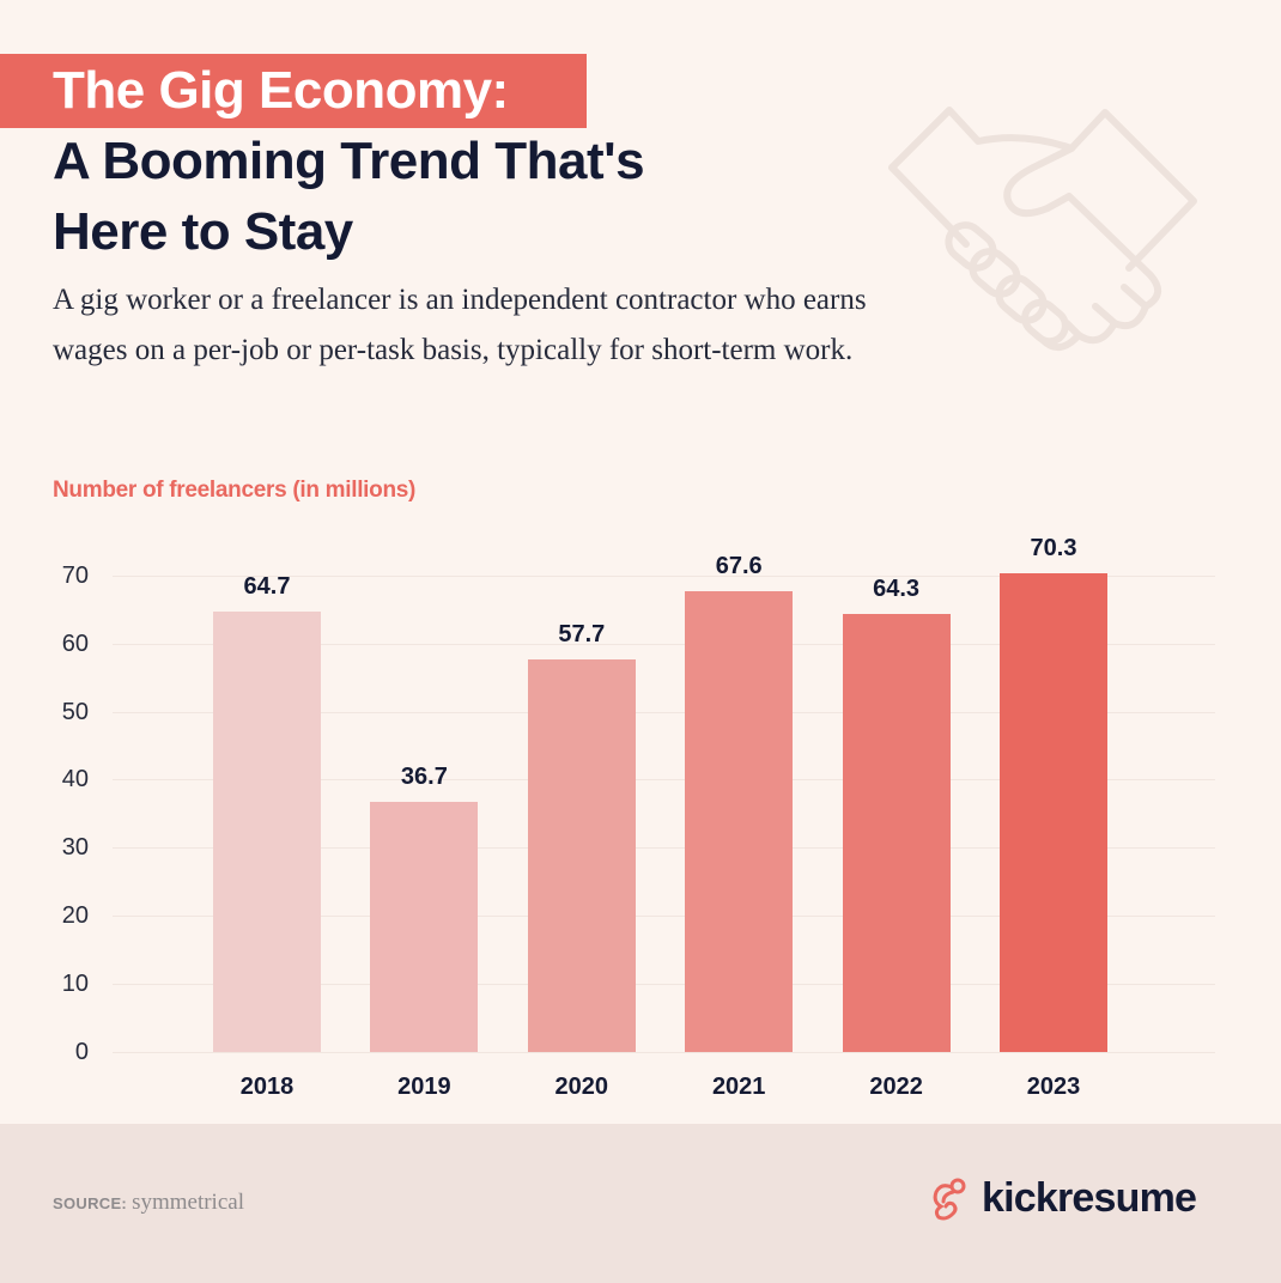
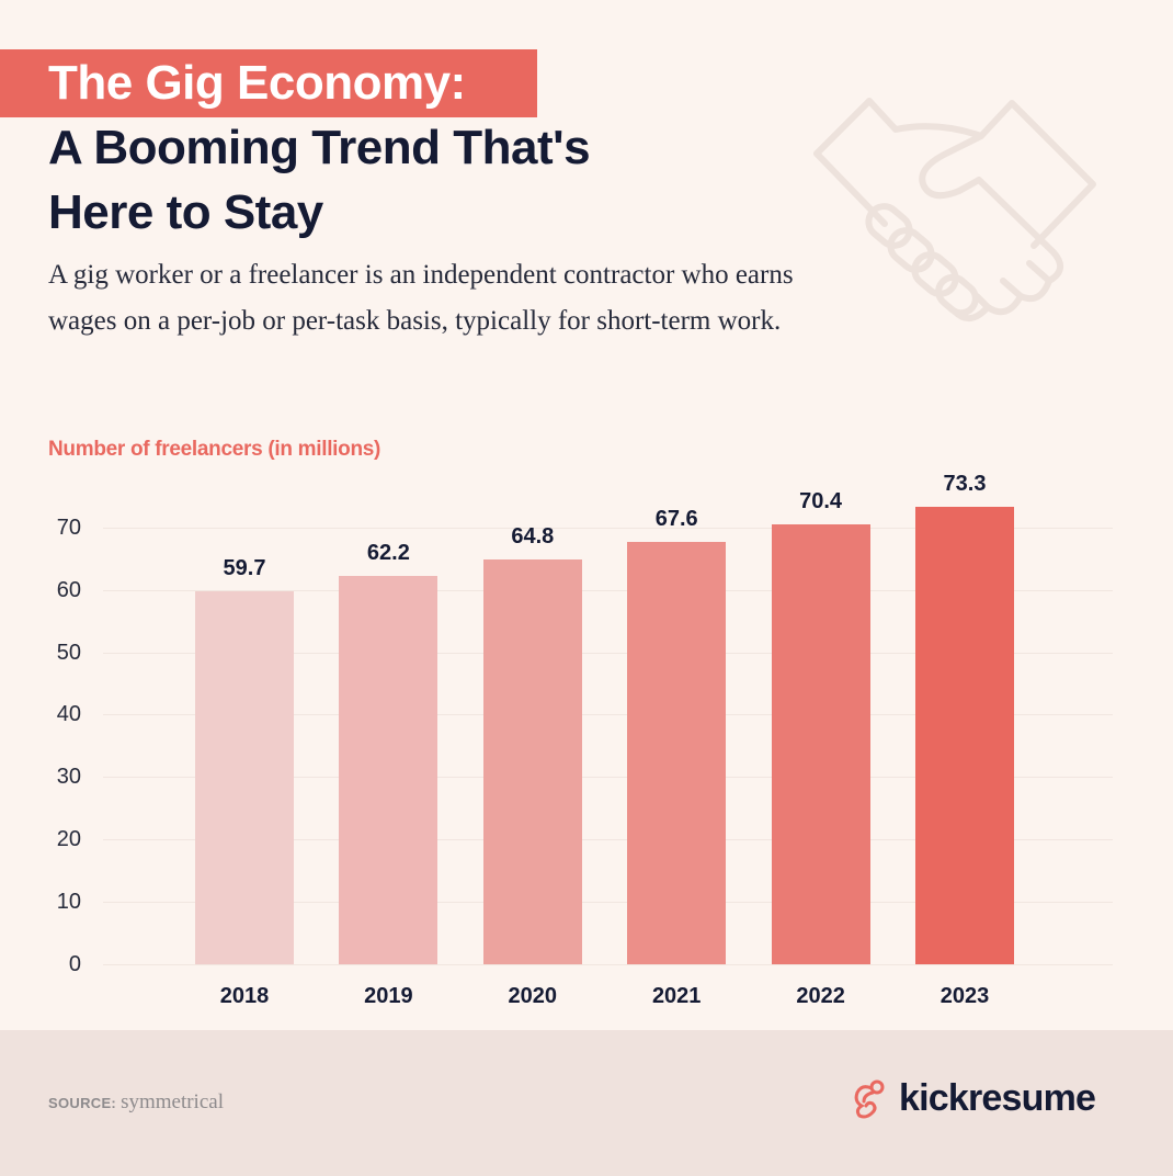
2018: 64.7 -> 59.7
2019: 36.7 -> 62.2
2020: 57.7 -> 64.8
2022: 64.3 -> 70.4
2023: 70.3 -> 73.3
